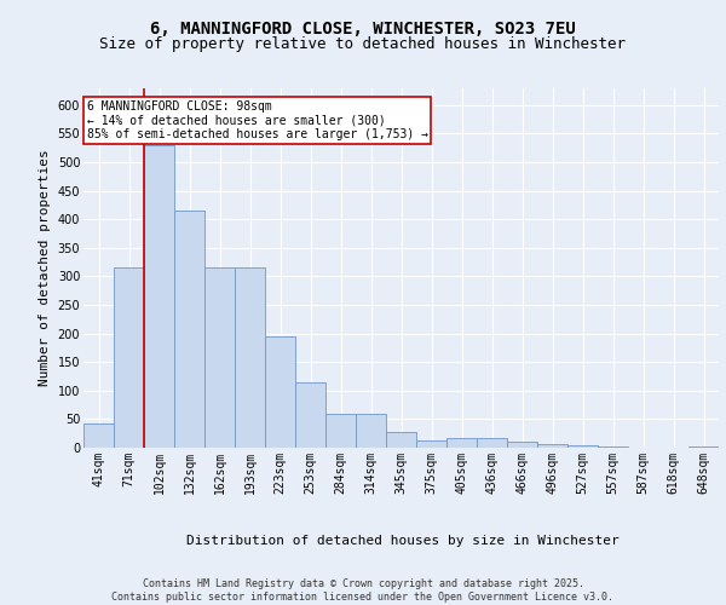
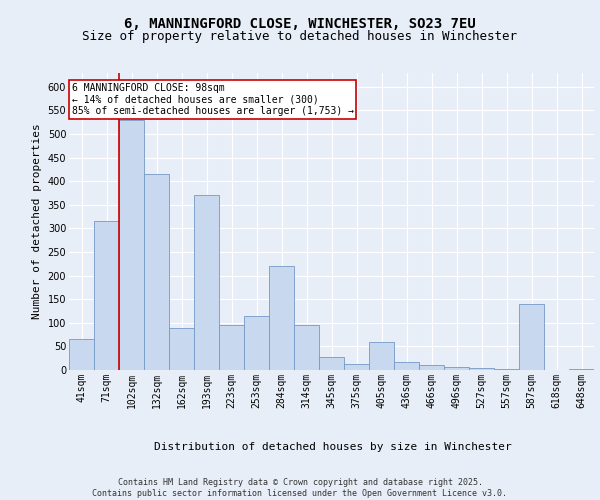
41sqm: 42 -> 65
162sqm: 315 -> 90
193sqm: 315 -> 370
223sqm: 195 -> 95
284sqm: 60 -> 220
314sqm: 60 -> 95
405sqm: 18 -> 60
587sqm: 1 -> 140
